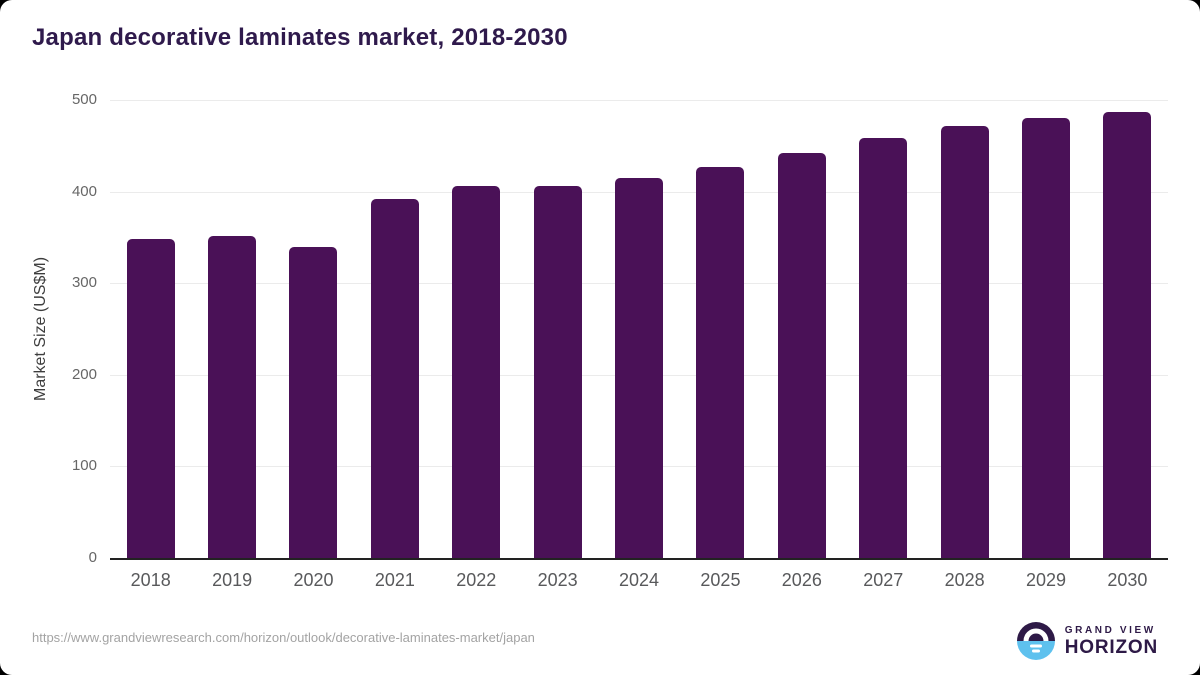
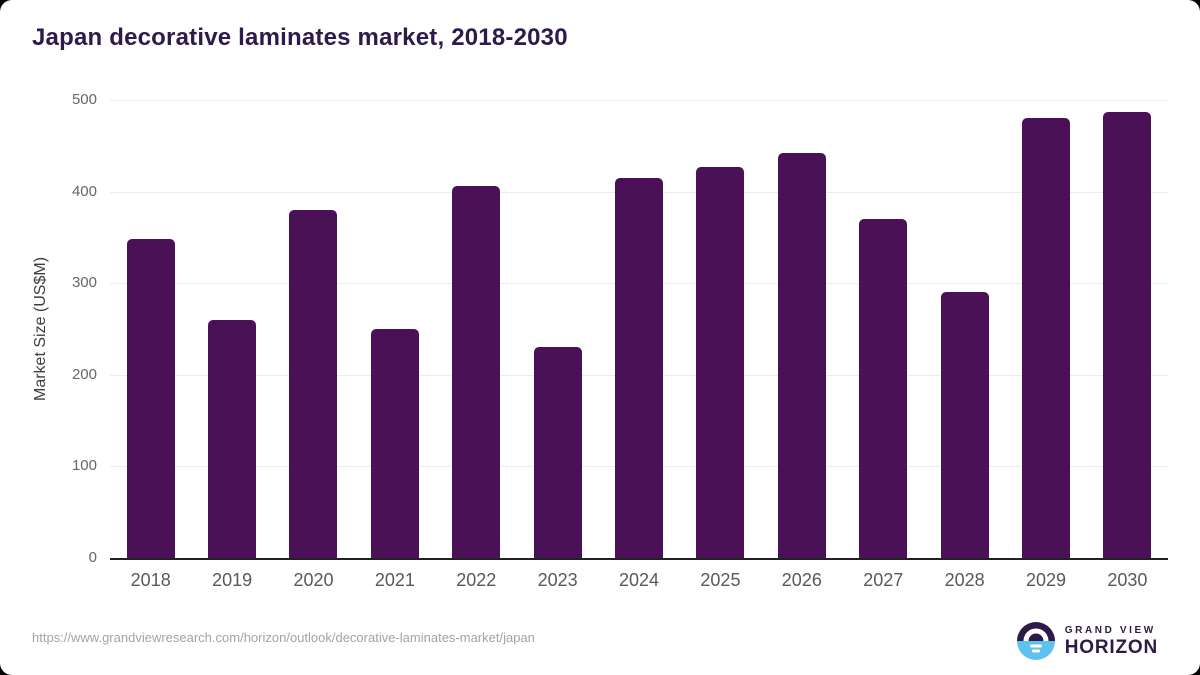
2019: 350 -> 260
2020: 340 -> 380
2021: 390 -> 250
2023: 410 -> 230
2027: 460 -> 370
2028: 470 -> 290
